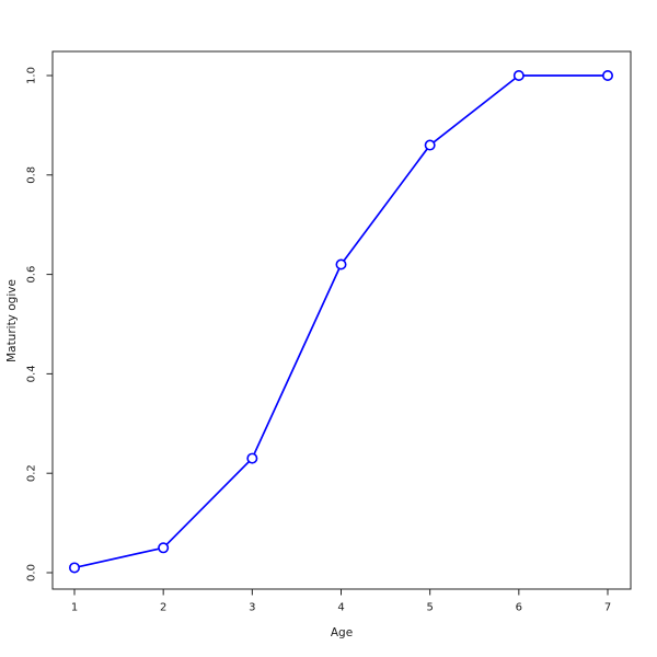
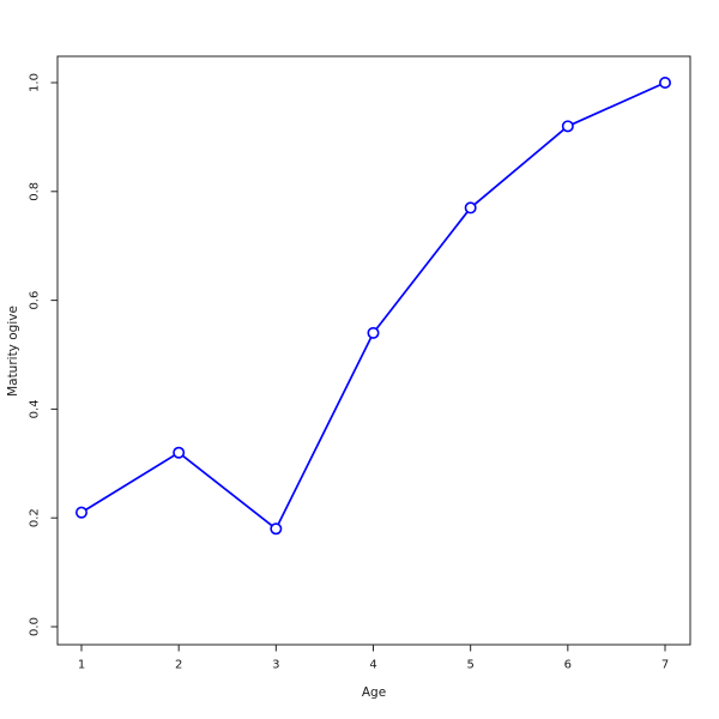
1: 0.01 -> 0.21
2: 0.05 -> 0.32
3: 0.23 -> 0.18
4: 0.62 -> 0.54
5: 0.86 -> 0.77
6: 1.00 -> 0.92
